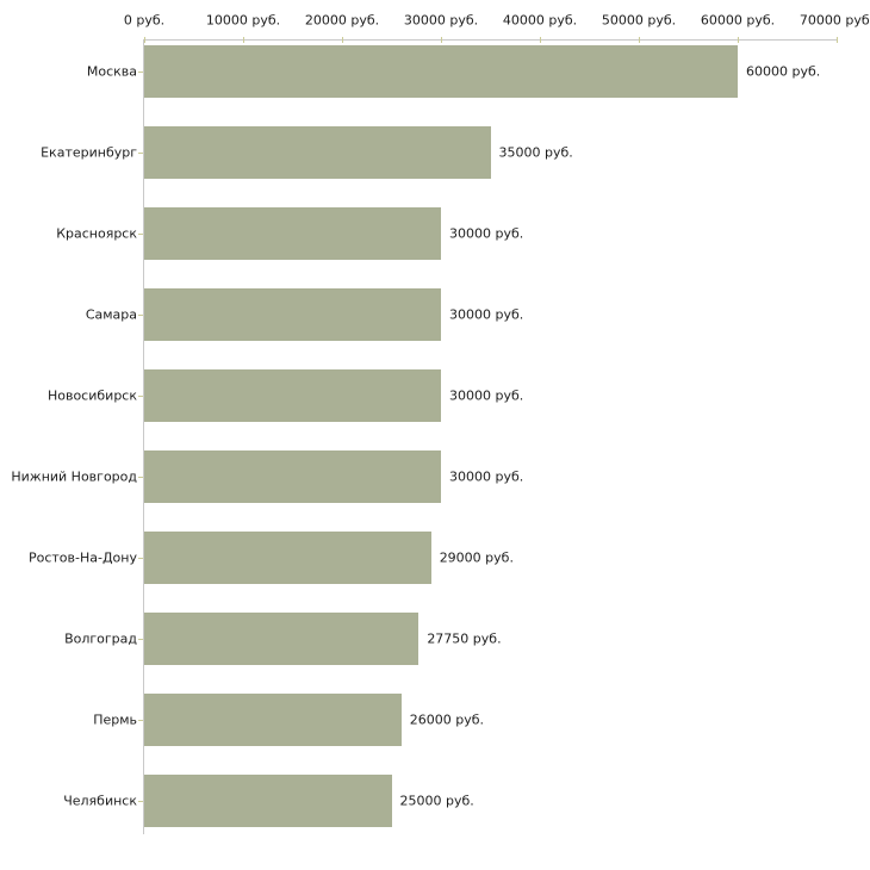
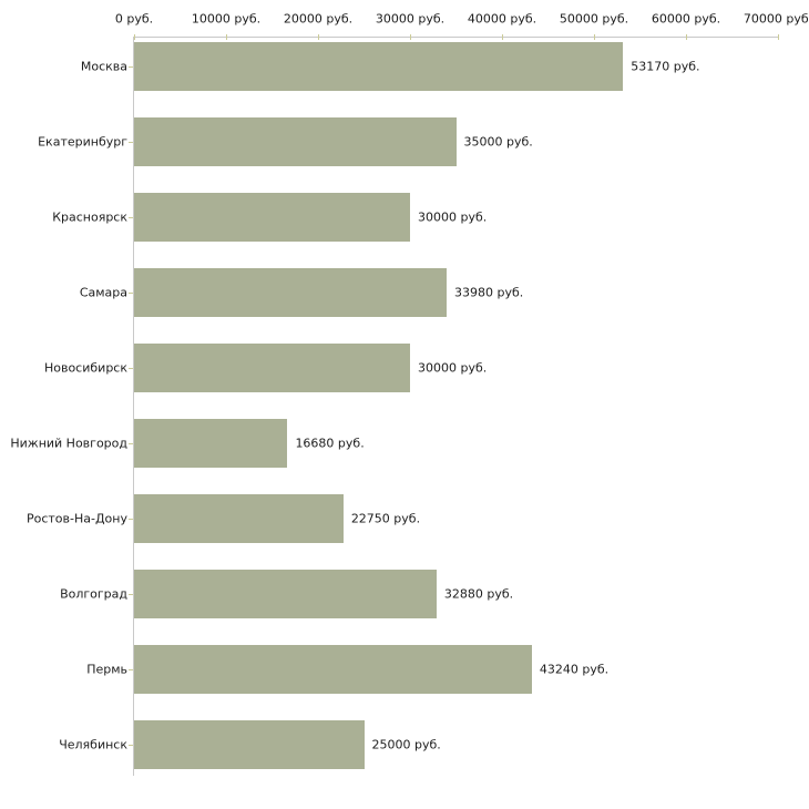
Москва: 60000 -> 53170
Самара: 30000 -> 33980
Нижний Новгород: 30000 -> 16680
Ростов-На-Дону: 29000 -> 22750
Волгоград: 27750 -> 32880
Пермь: 26000 -> 43240
